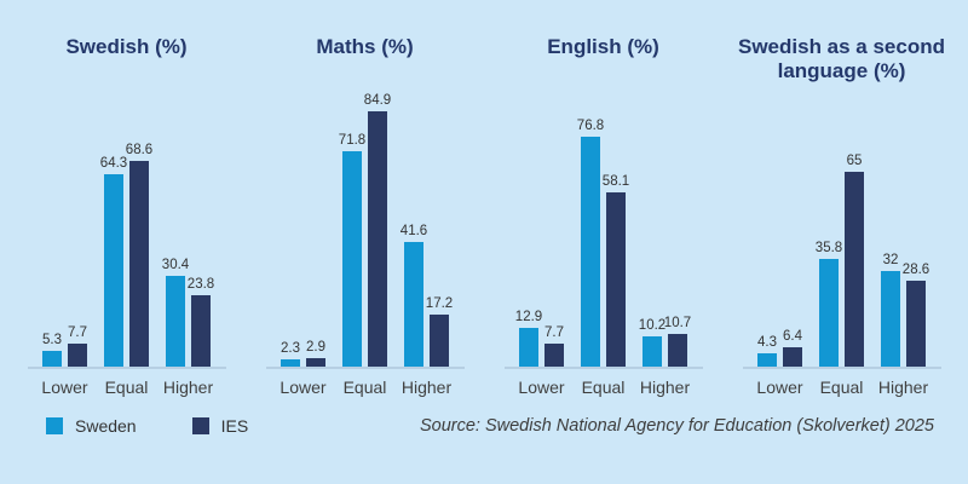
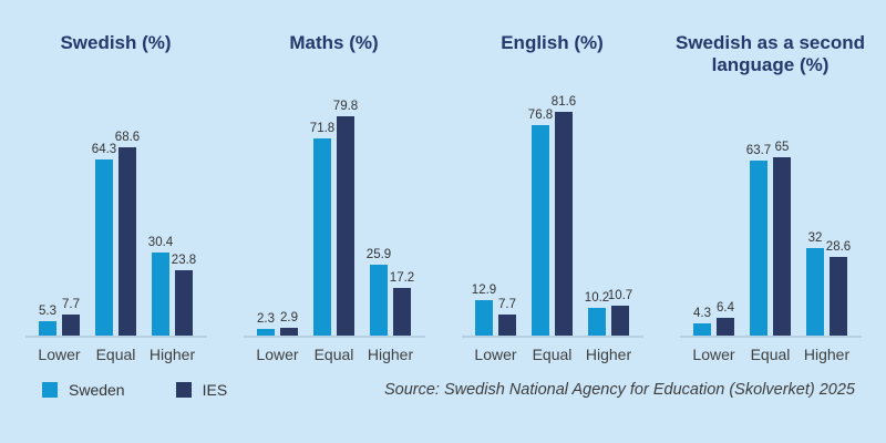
Maths (%)/IES/Equal: 84.9 -> 79.8
Maths (%)/Sweden/Higher: 41.6 -> 25.9
English (%)/IES/Equal: 58.1 -> 81.6
Swedish as a second language (%)/Sweden/Equal: 35.8 -> 63.7
